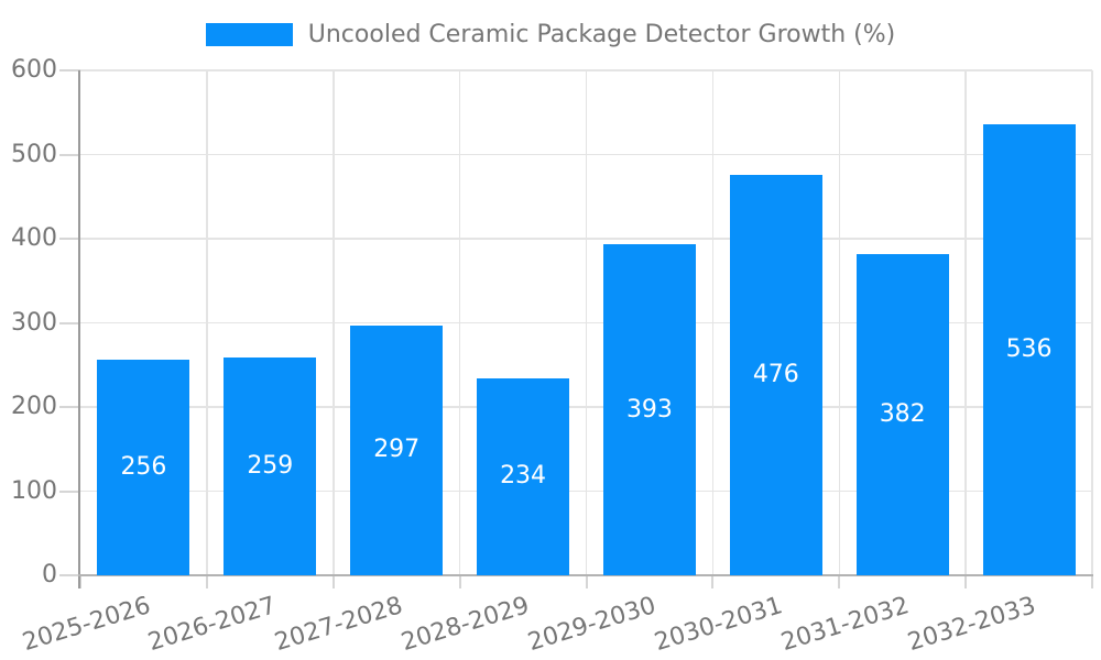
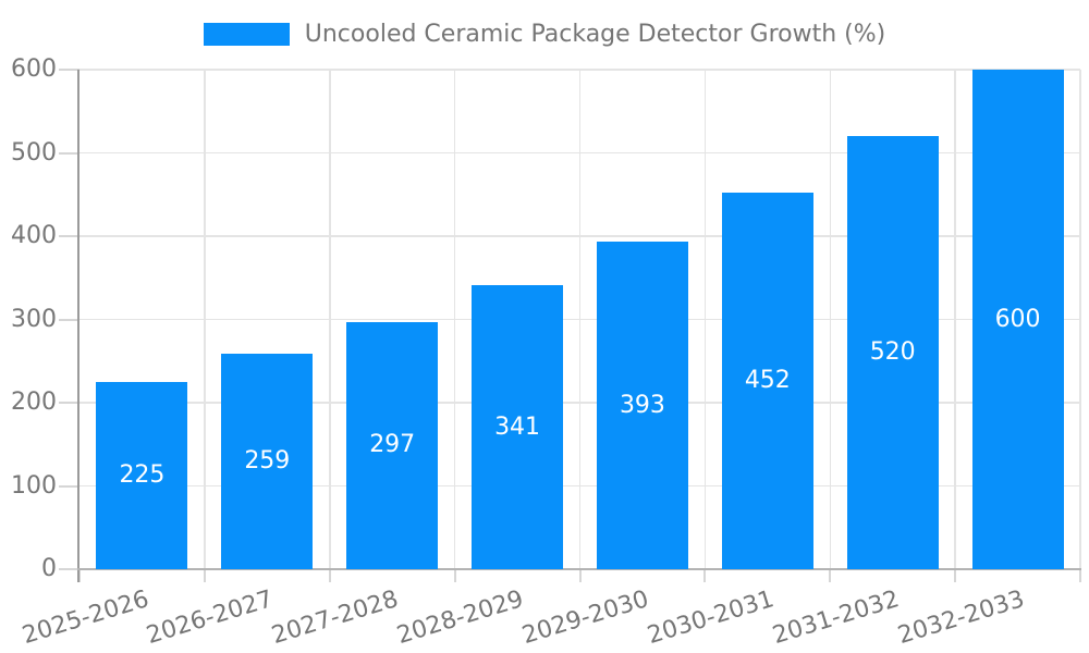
2025-2026: 256 -> 225
2028-2029: 234 -> 341
2030-2031: 476 -> 452
2031-2032: 382 -> 520
2032-2033: 536 -> 600
